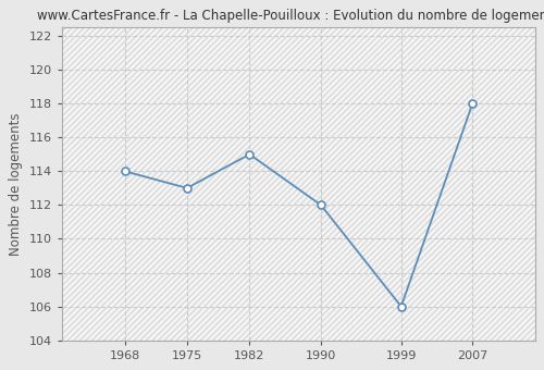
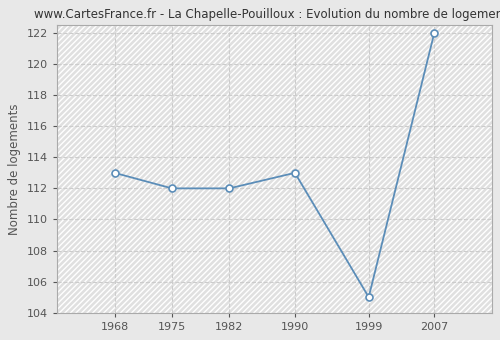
1968: 114 -> 113
1975: 113 -> 112
1982: 115 -> 112
1990: 112 -> 113
1999: 106 -> 105
2007: 118 -> 122
